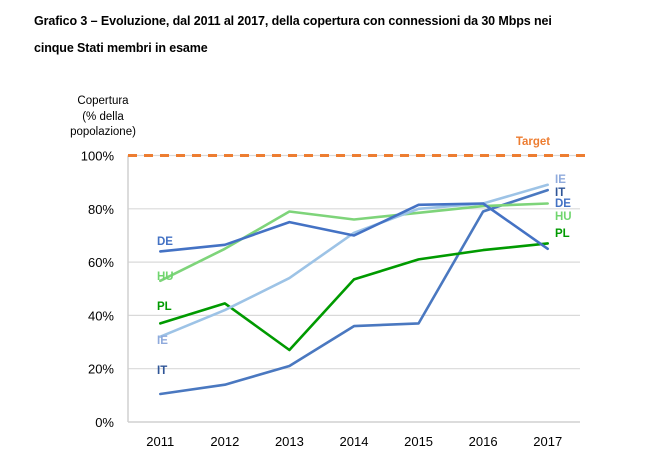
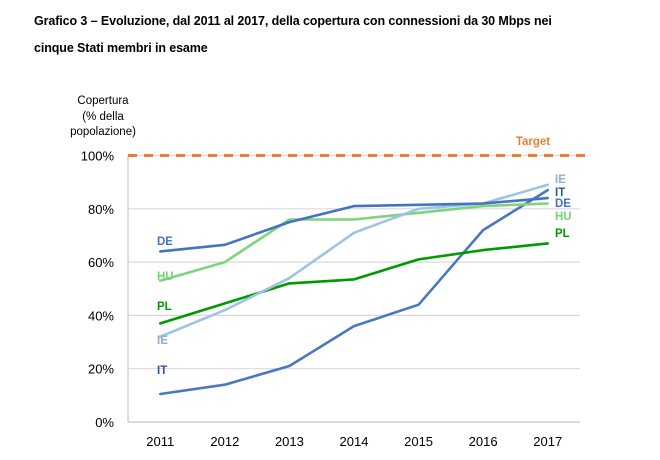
HU/2012: 65% -> 60%
HU/2013: 79% -> 76%
PL/2013: 27% -> 52%
DE/2014: 70% -> 81%
IT/2015: 37% -> 44%
IT/2016: 79% -> 72%
DE/2017: 65% -> 84%
